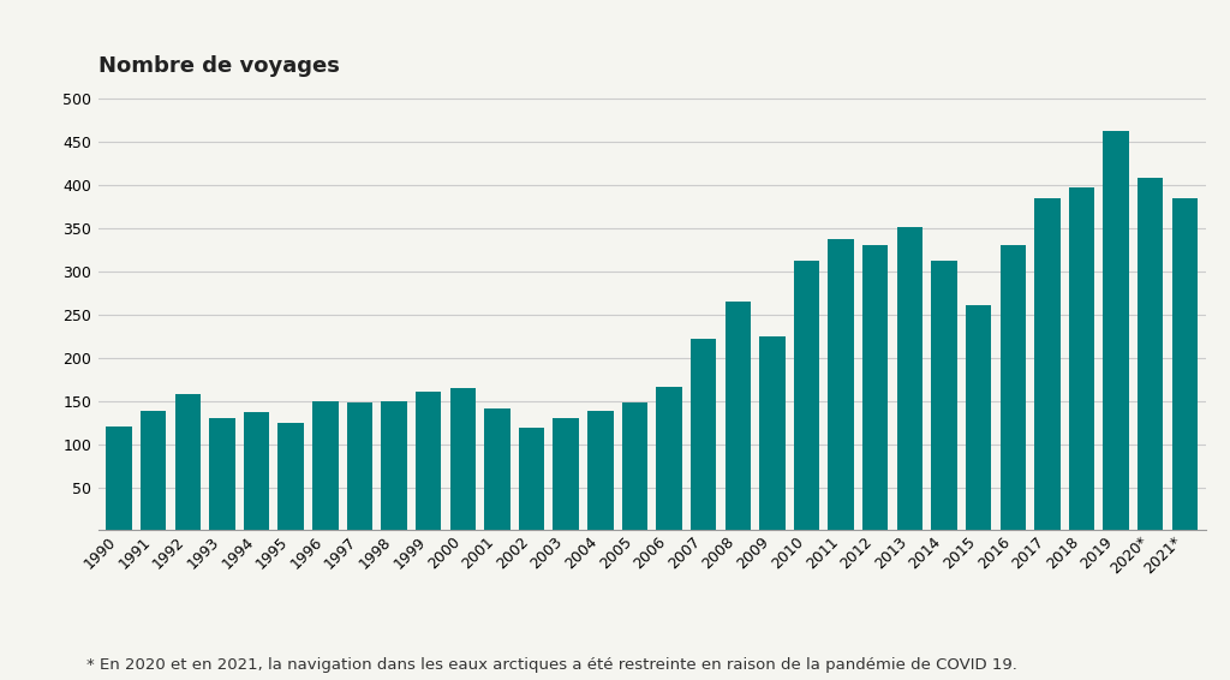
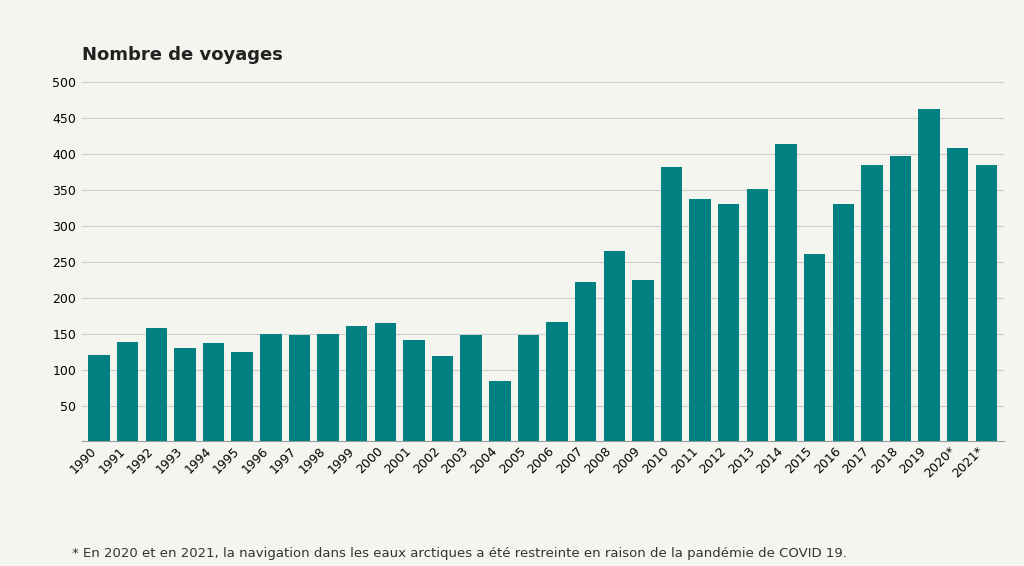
2003: 130 -> 148
2004: 138 -> 84
2010: 312 -> 382
2014: 312 -> 414
